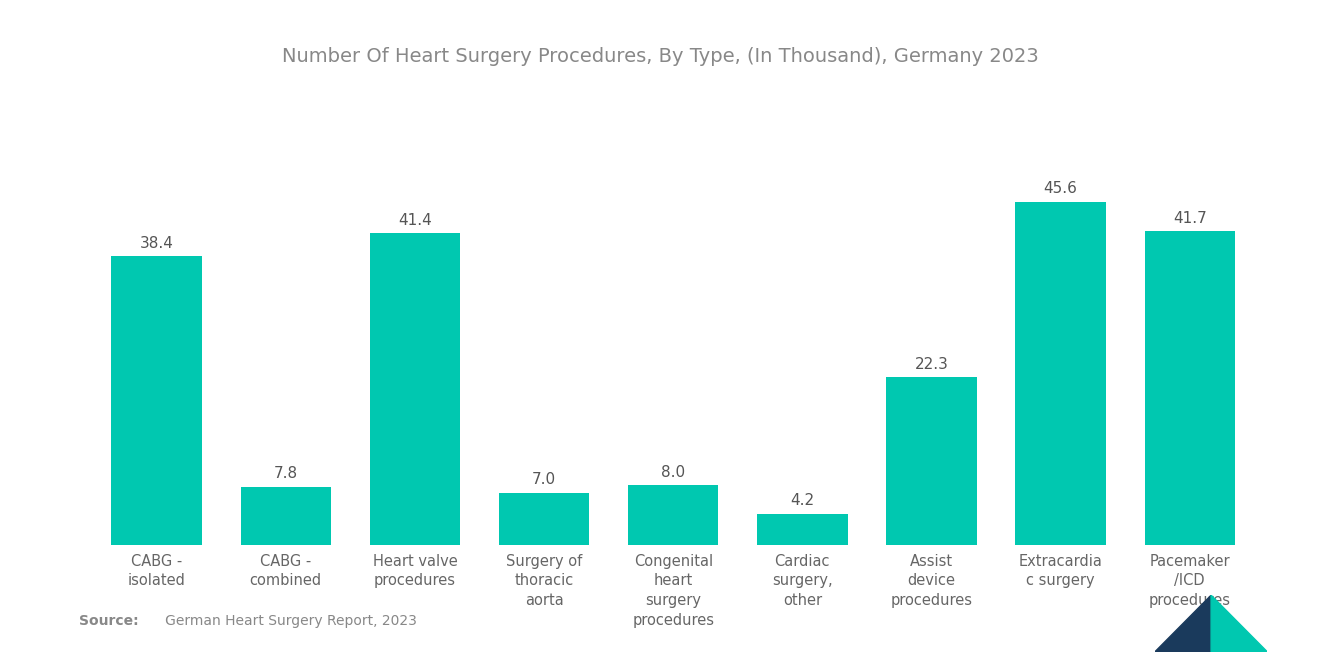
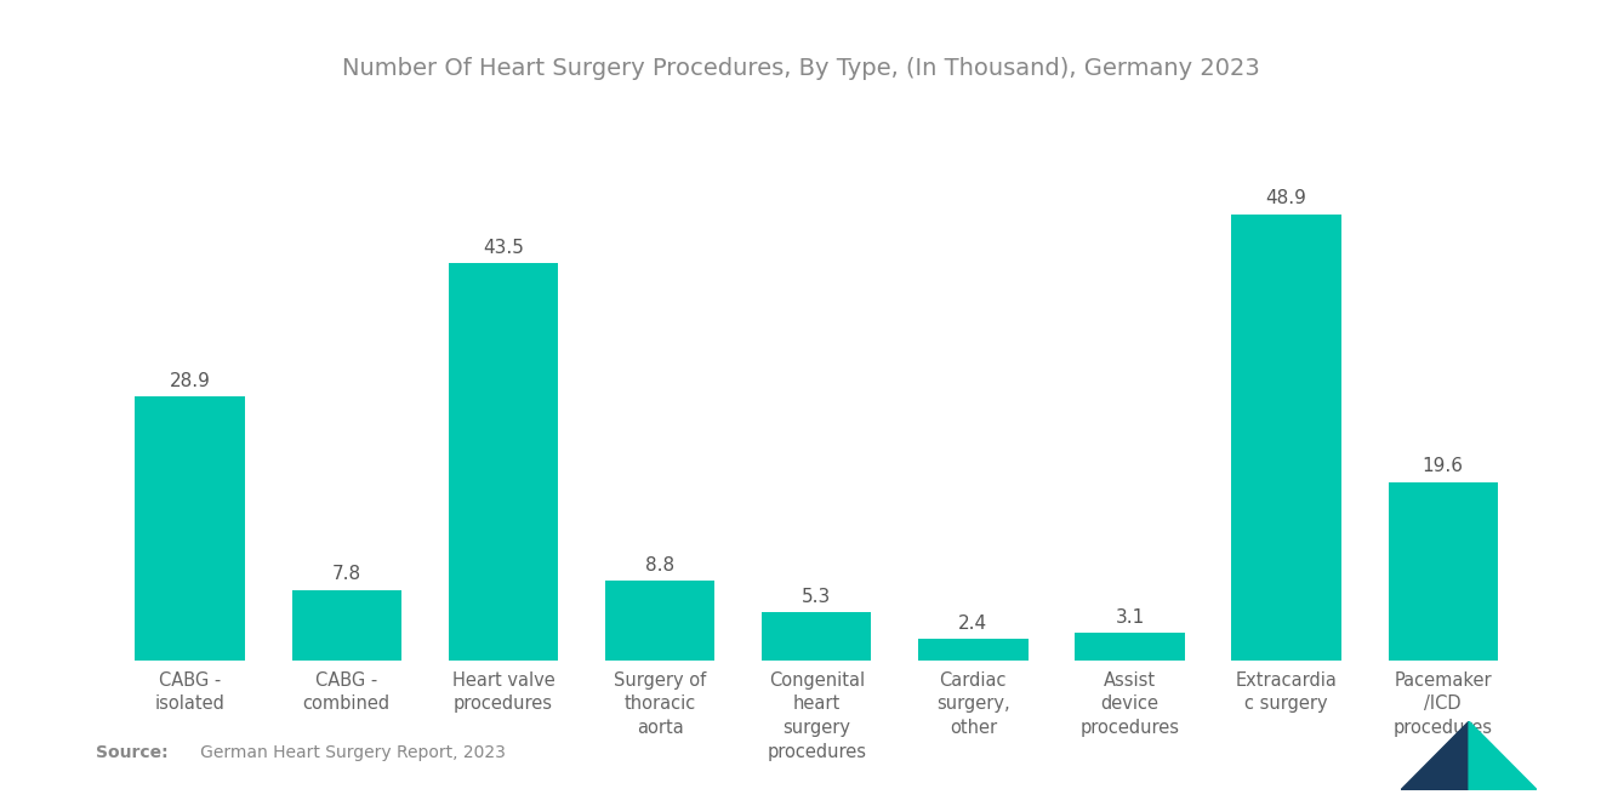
CABG - isolated: 38.4 -> 28.9
Heart valve procedures: 41.4 -> 43.5
Surgery of thoracic aorta: 7.0 -> 8.8
Congenital heart surgery procedures: 8.0 -> 5.3
Cardiac surgery, other: 4.2 -> 2.4
Assist device procedures: 22.3 -> 3.1
Extracardia c surgery: 45.6 -> 48.9
Pacemaker /ICD procedures: 41.7 -> 19.6
